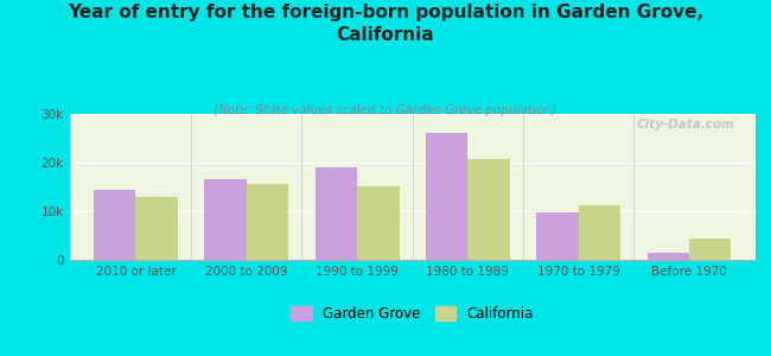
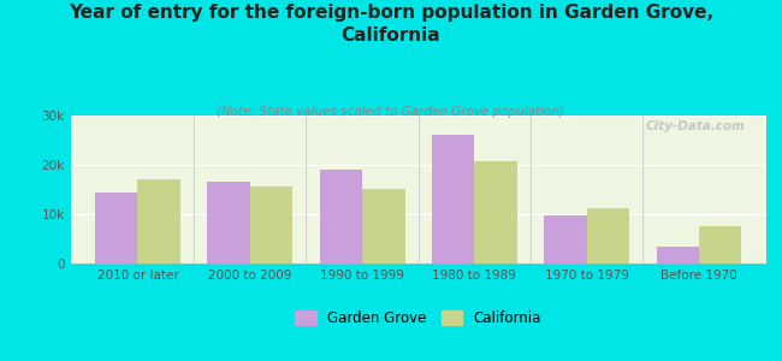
California/2010 or later: 13.0k -> 17.0k
Garden Grove/Before 1970: 1.5k -> 3.5k
California/Before 1970: 4.5k -> 7.5k
